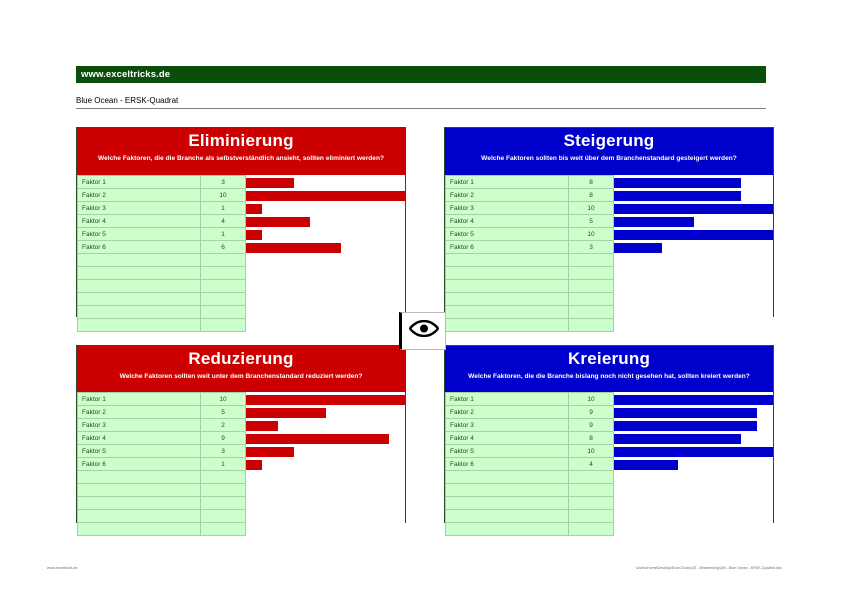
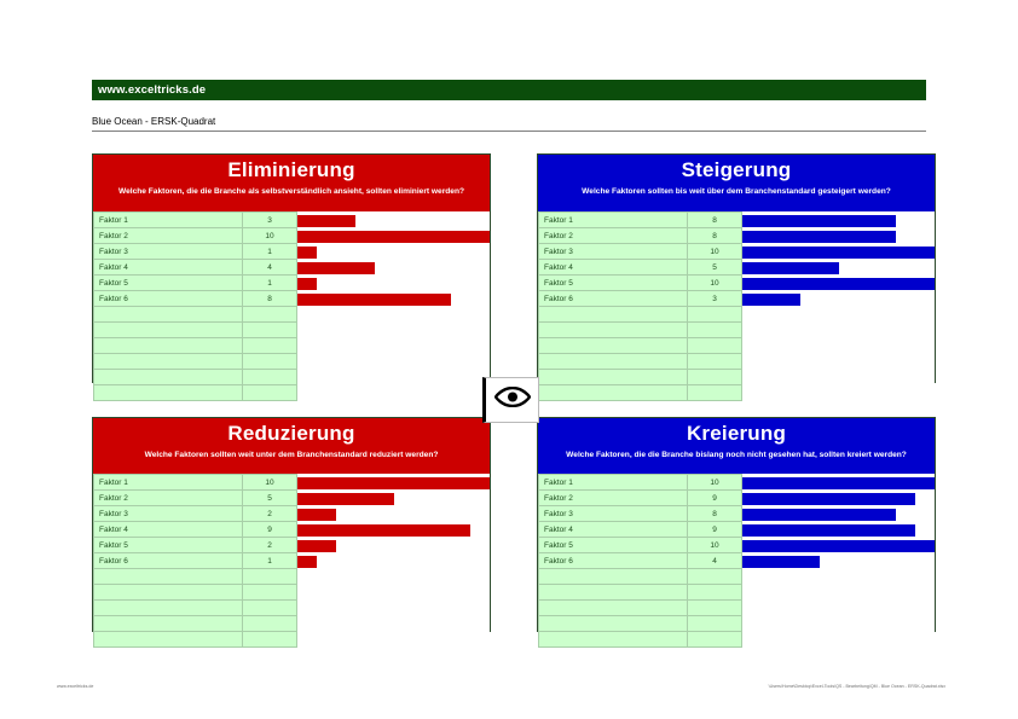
Eliminierung/Faktor 6: 6 -> 8
Reduzierung/Faktor 5: 3 -> 2
Kreierung/Faktor 3: 9 -> 8
Kreierung/Faktor 4: 8 -> 9
